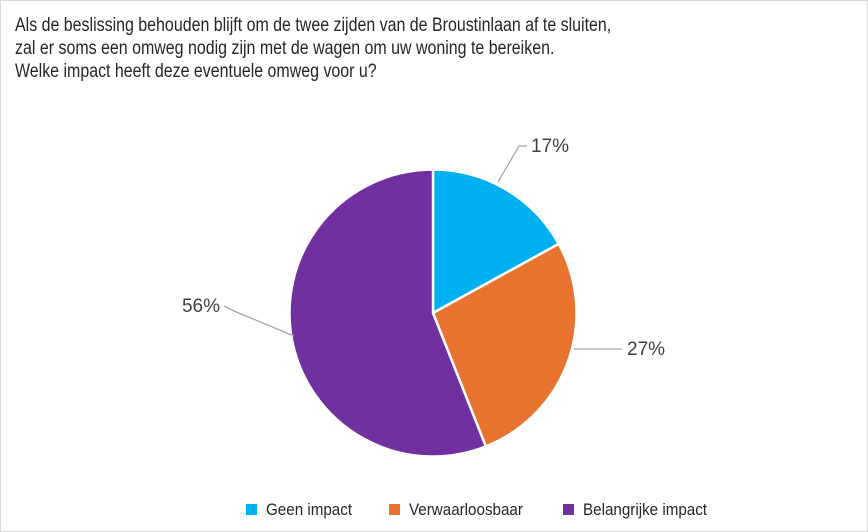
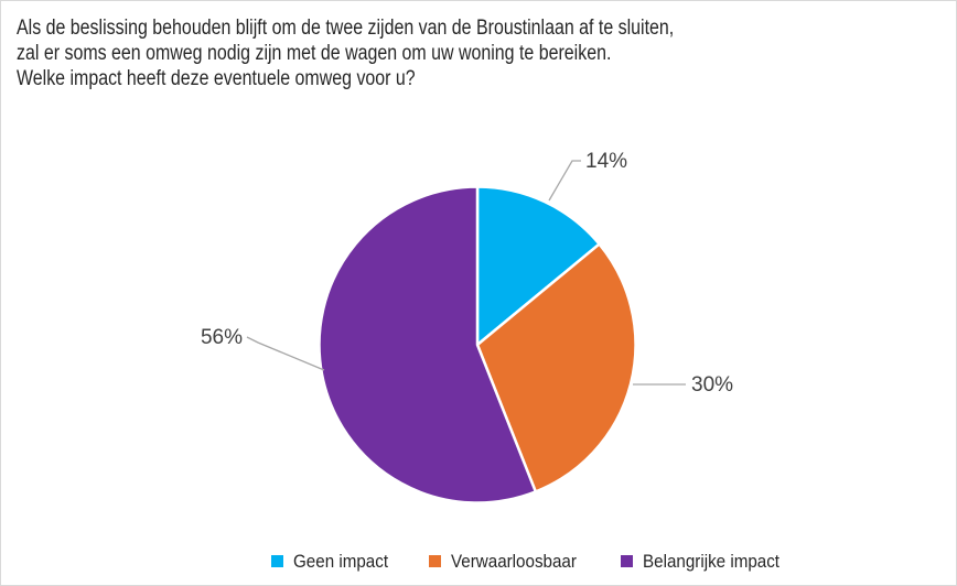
Geen impact: 17% -> 14%
Verwaarloosbaar: 27% -> 30%
